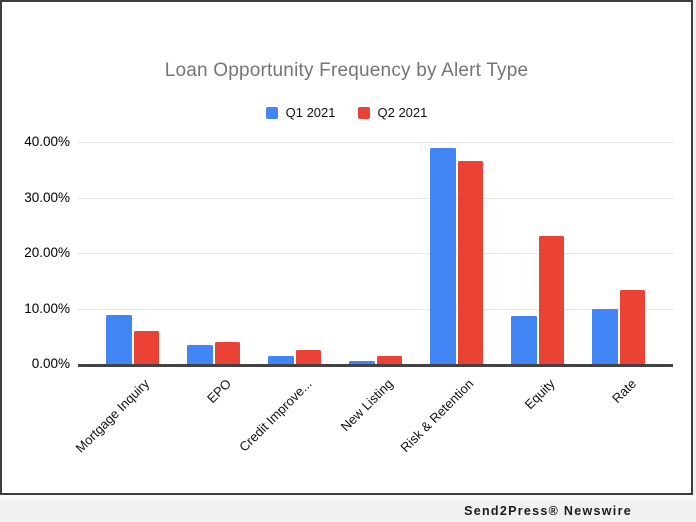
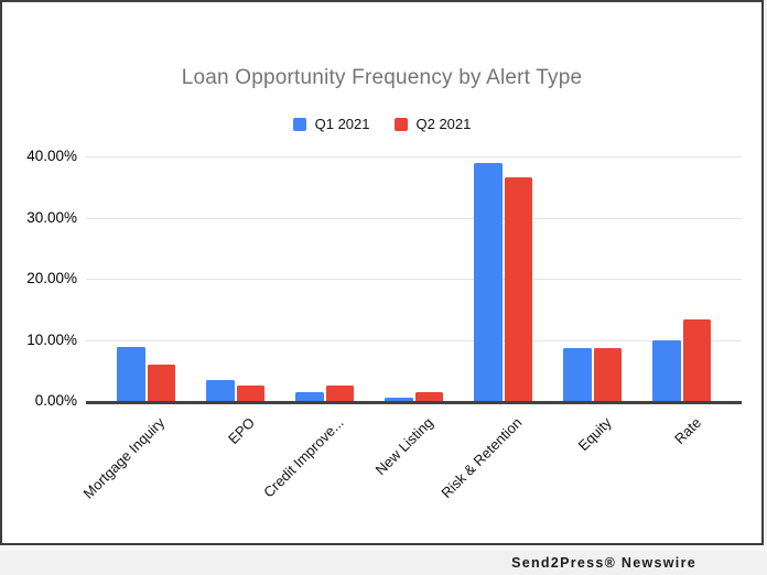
Q2 2021/EPO: 4% -> 3%
Q2 2021/Equity: 23% -> 9%
